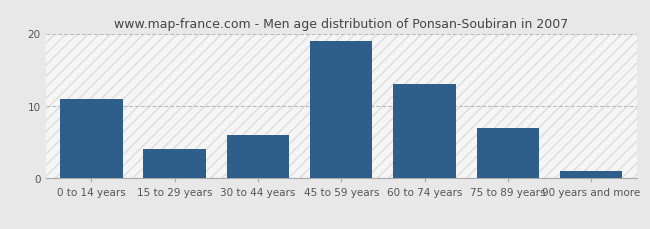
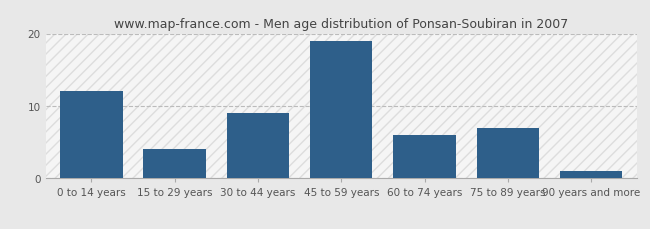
0 to 14 years: 11 -> 12
30 to 44 years: 6 -> 9
60 to 74 years: 13 -> 6
